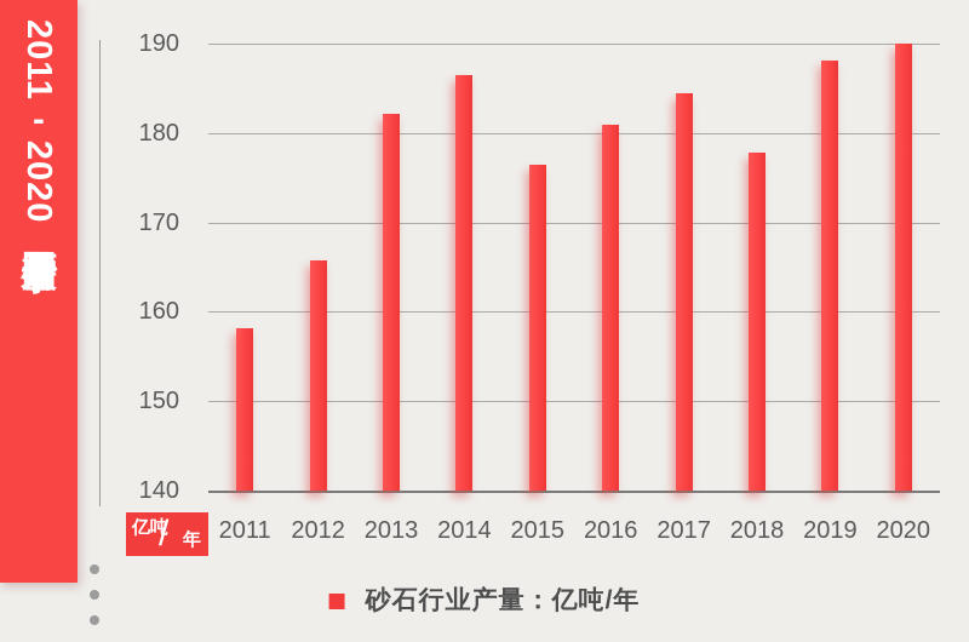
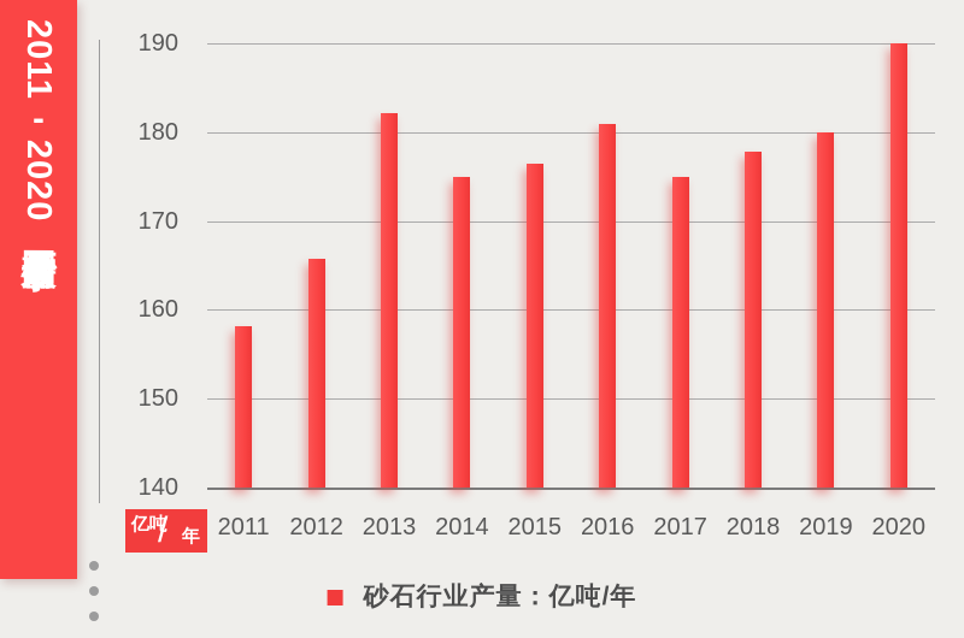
2014: 186 -> 175
2017: 184 -> 175
2019: 188 -> 180
